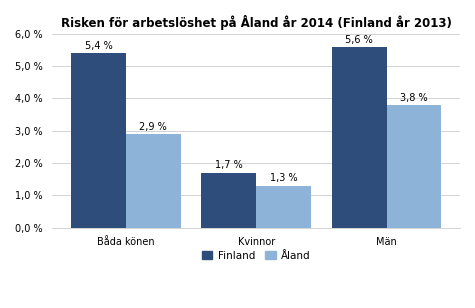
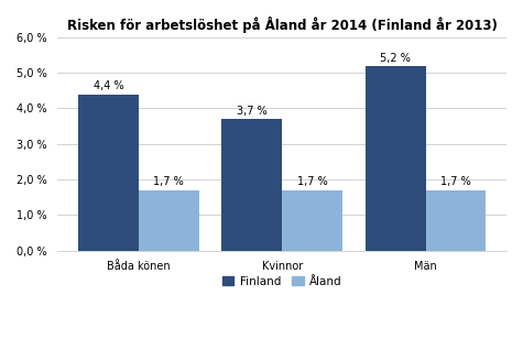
Finland/Båda könen: 5,4 -> 4,4
Åland/Båda könen: 2,9 -> 1,7
Finland/Kvinnor: 1,7 -> 3,7
Åland/Kvinnor: 1,3 -> 1,7
Finland/Män: 5,6 -> 5,2
Åland/Män: 3,8 -> 1,7
